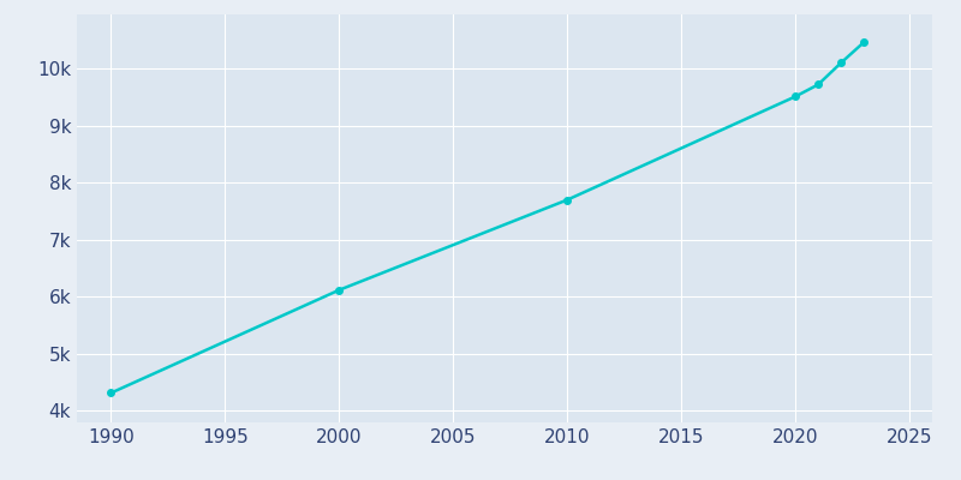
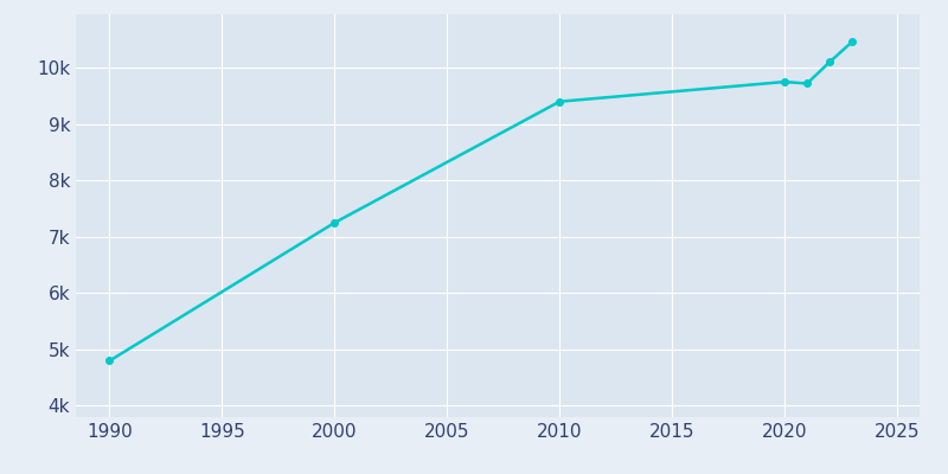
1990: 4.32k -> 4.80k
2000: 6.12k -> 7.25k
2010: 7.70k -> 9.40k
2020: 9.51k -> 9.75k
